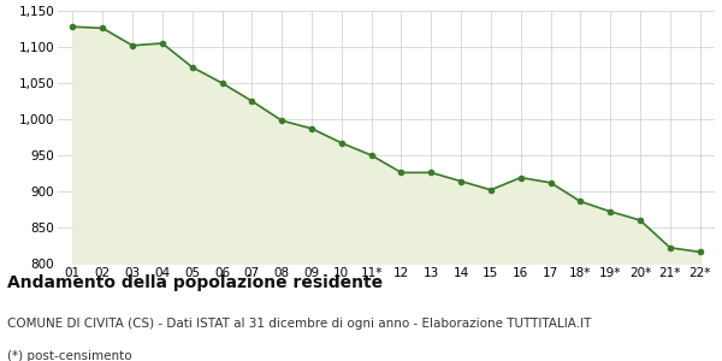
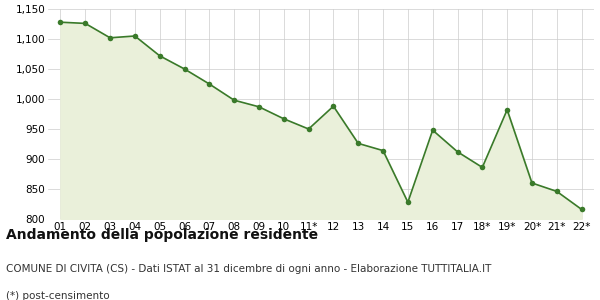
12: 926 -> 988
15: 902 -> 828
16: 919 -> 948
19*: 872 -> 982
21*: 822 -> 846
